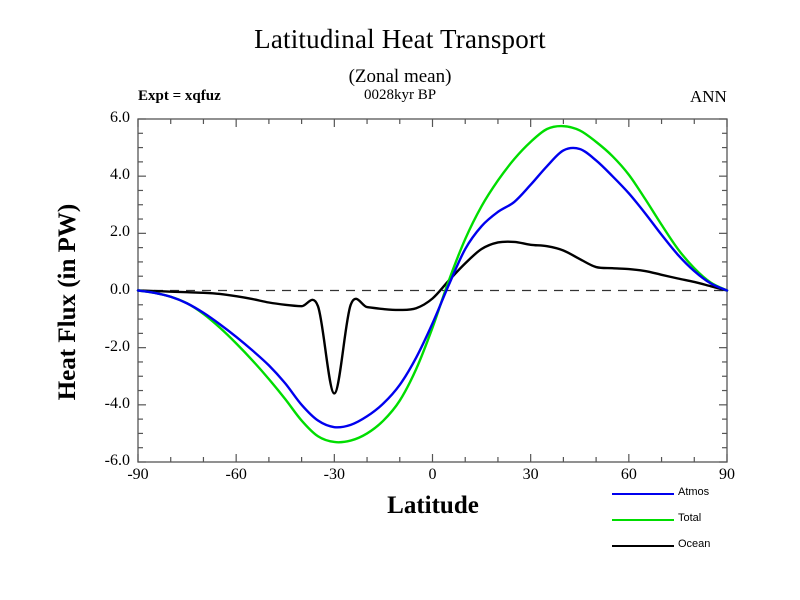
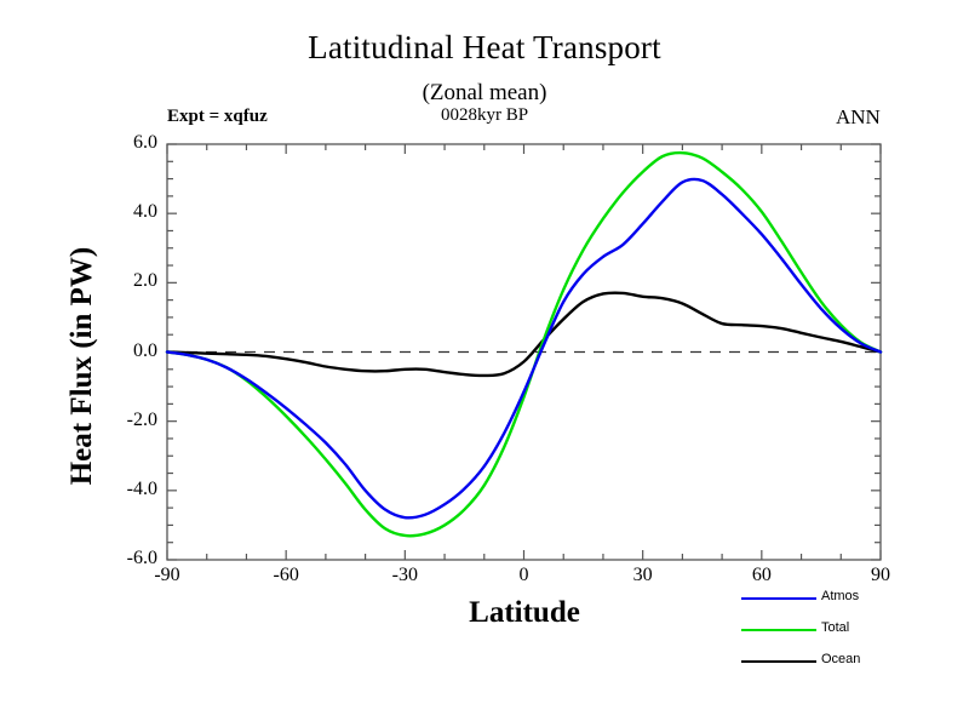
Ocean/-30: -3.6 -> -0.5
